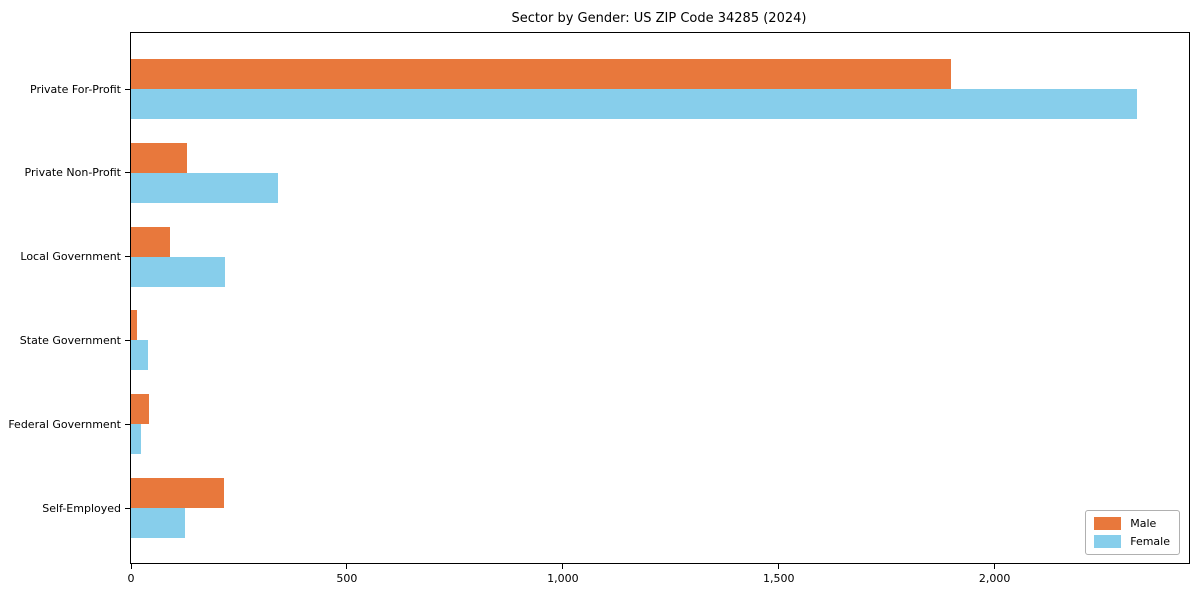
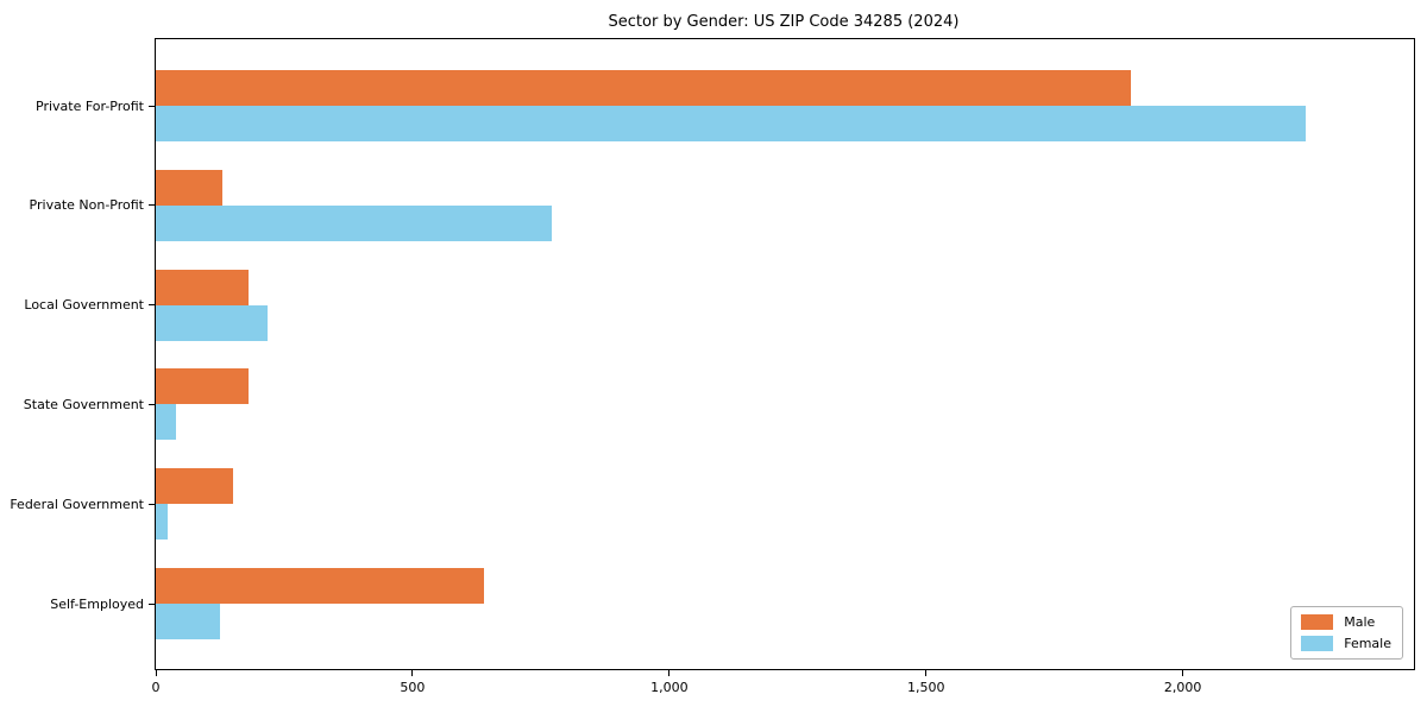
Female/Private For-Profit: 2330 -> 2240
Female/Private Non-Profit: 340 -> 770
Male/Local Government: 90 -> 180
Male/State Government: 20 -> 180
Male/Federal Government: 40 -> 150
Male/Self-Employed: 220 -> 640
